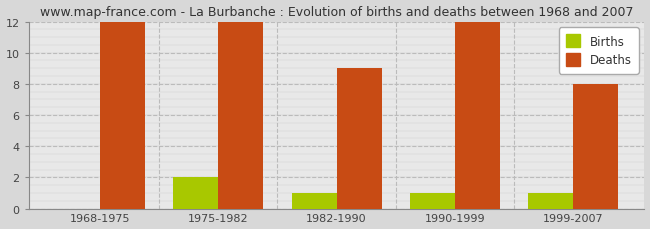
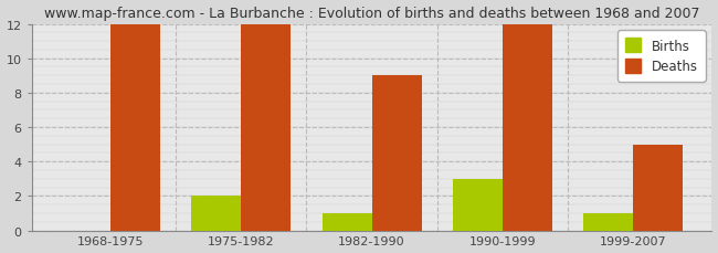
Births/1990-1999: 1 -> 3
Deaths/1999-2007: 8 -> 5
